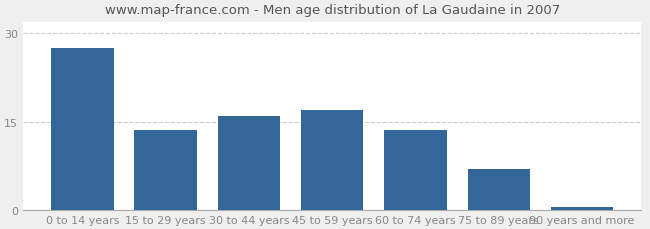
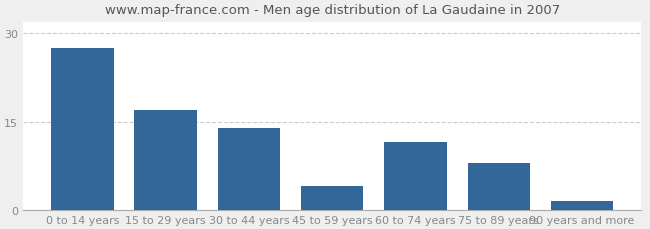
15 to 29 years: 13.5 -> 17.0
30 to 44 years: 16.0 -> 14.0
45 to 59 years: 17.0 -> 4.0
60 to 74 years: 13.5 -> 11.6
75 to 89 years: 7.0 -> 8.0
90 years and more: 0.5 -> 1.6
